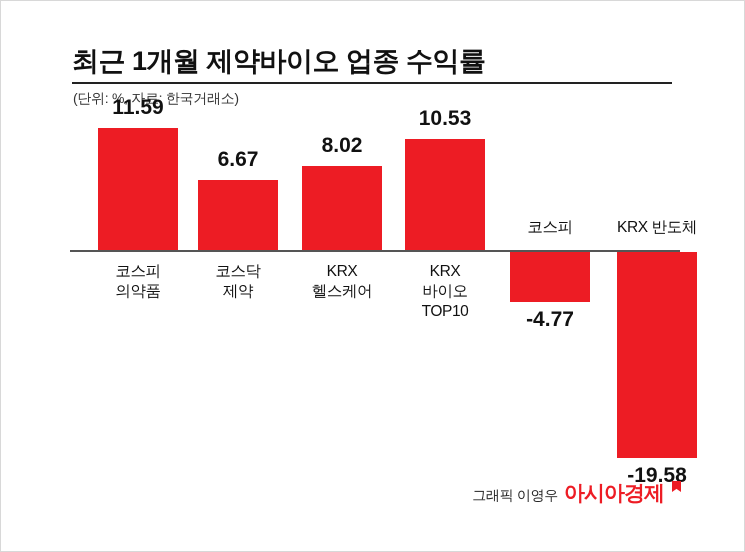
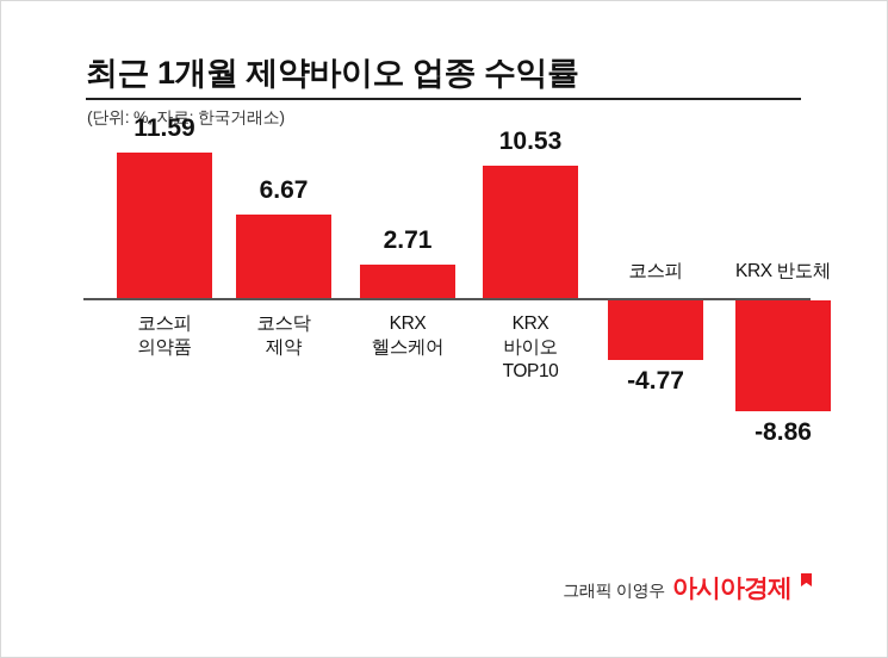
KRX 헬스케어: 8.02 -> 2.71
KRX 반도체: -19.58 -> -8.86
